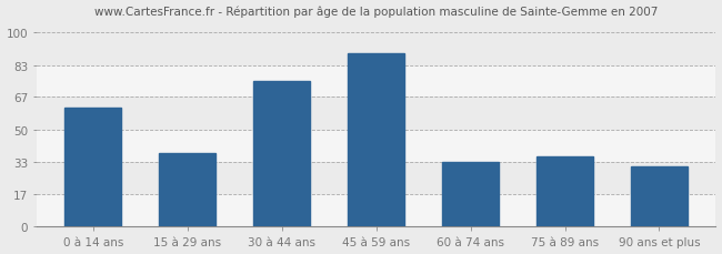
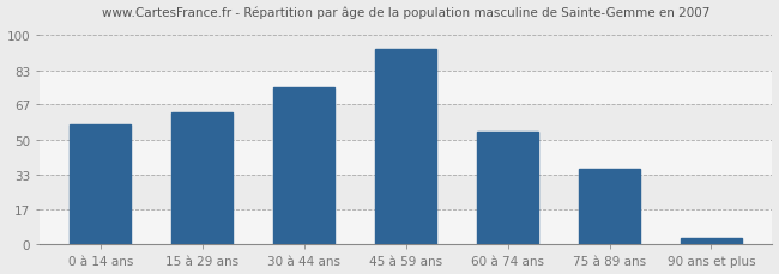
0 à 14 ans: 61 -> 57
15 à 29 ans: 38 -> 63
45 à 59 ans: 89 -> 93
60 à 74 ans: 33 -> 54
90 ans et plus: 31 -> 3
